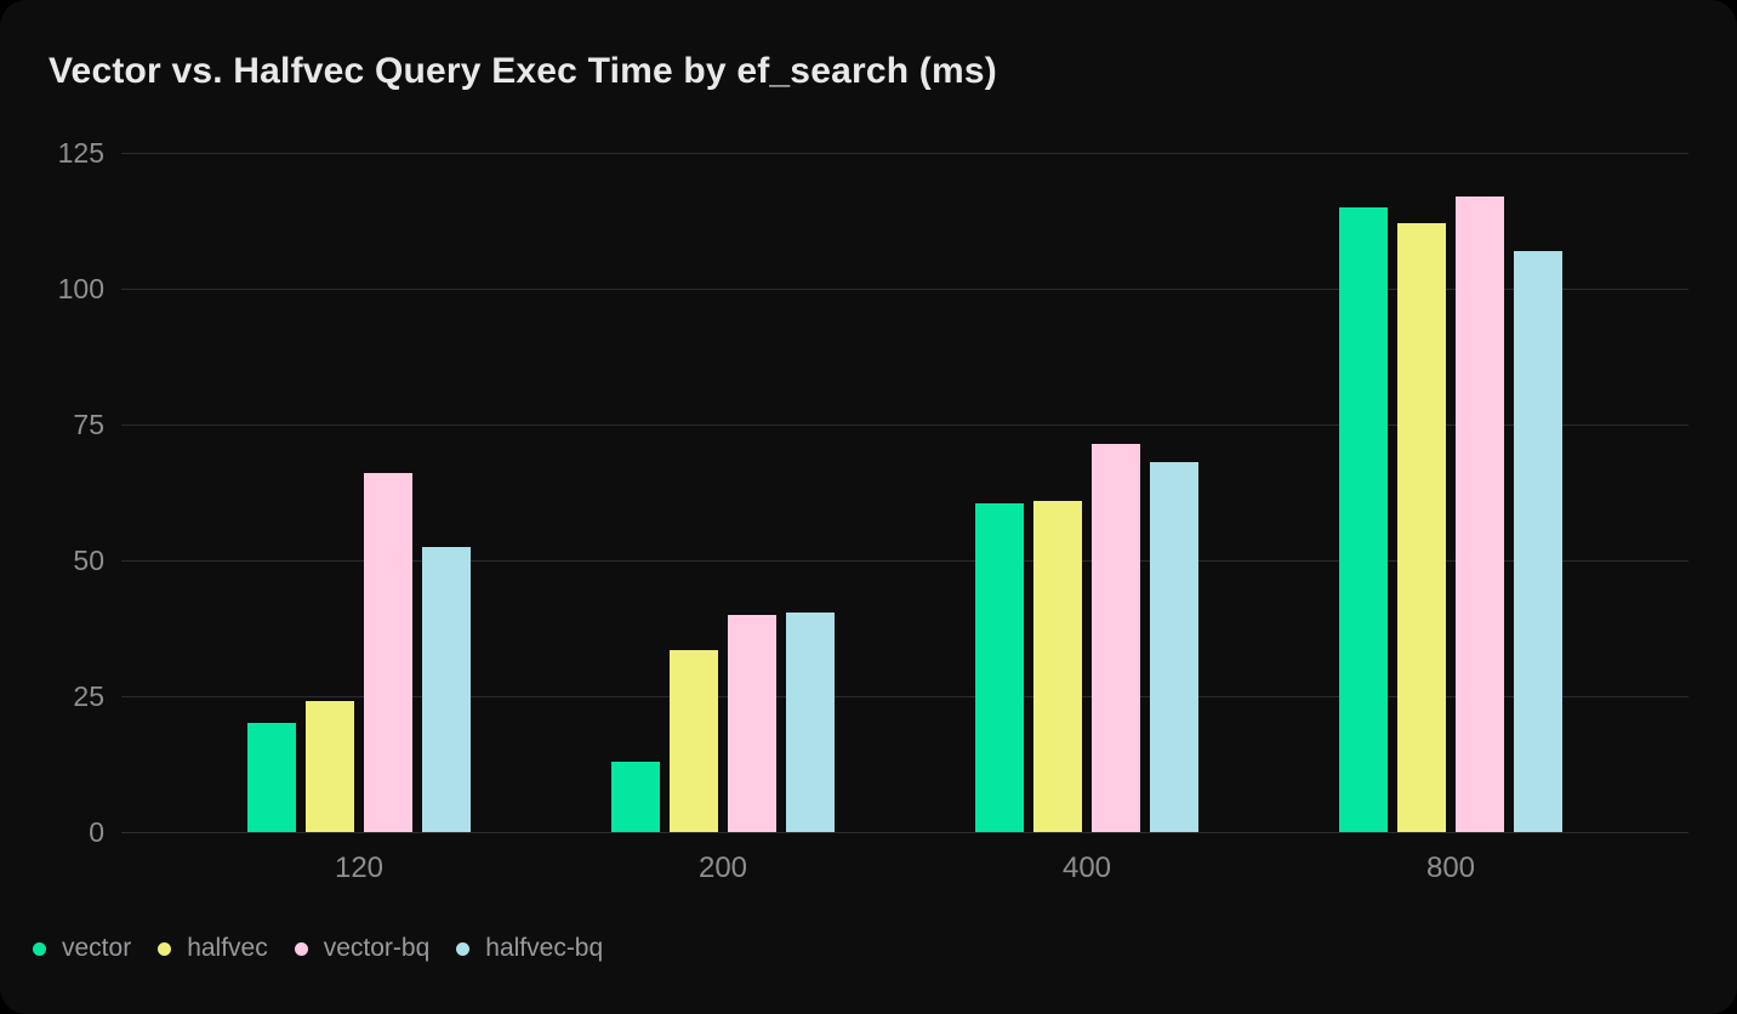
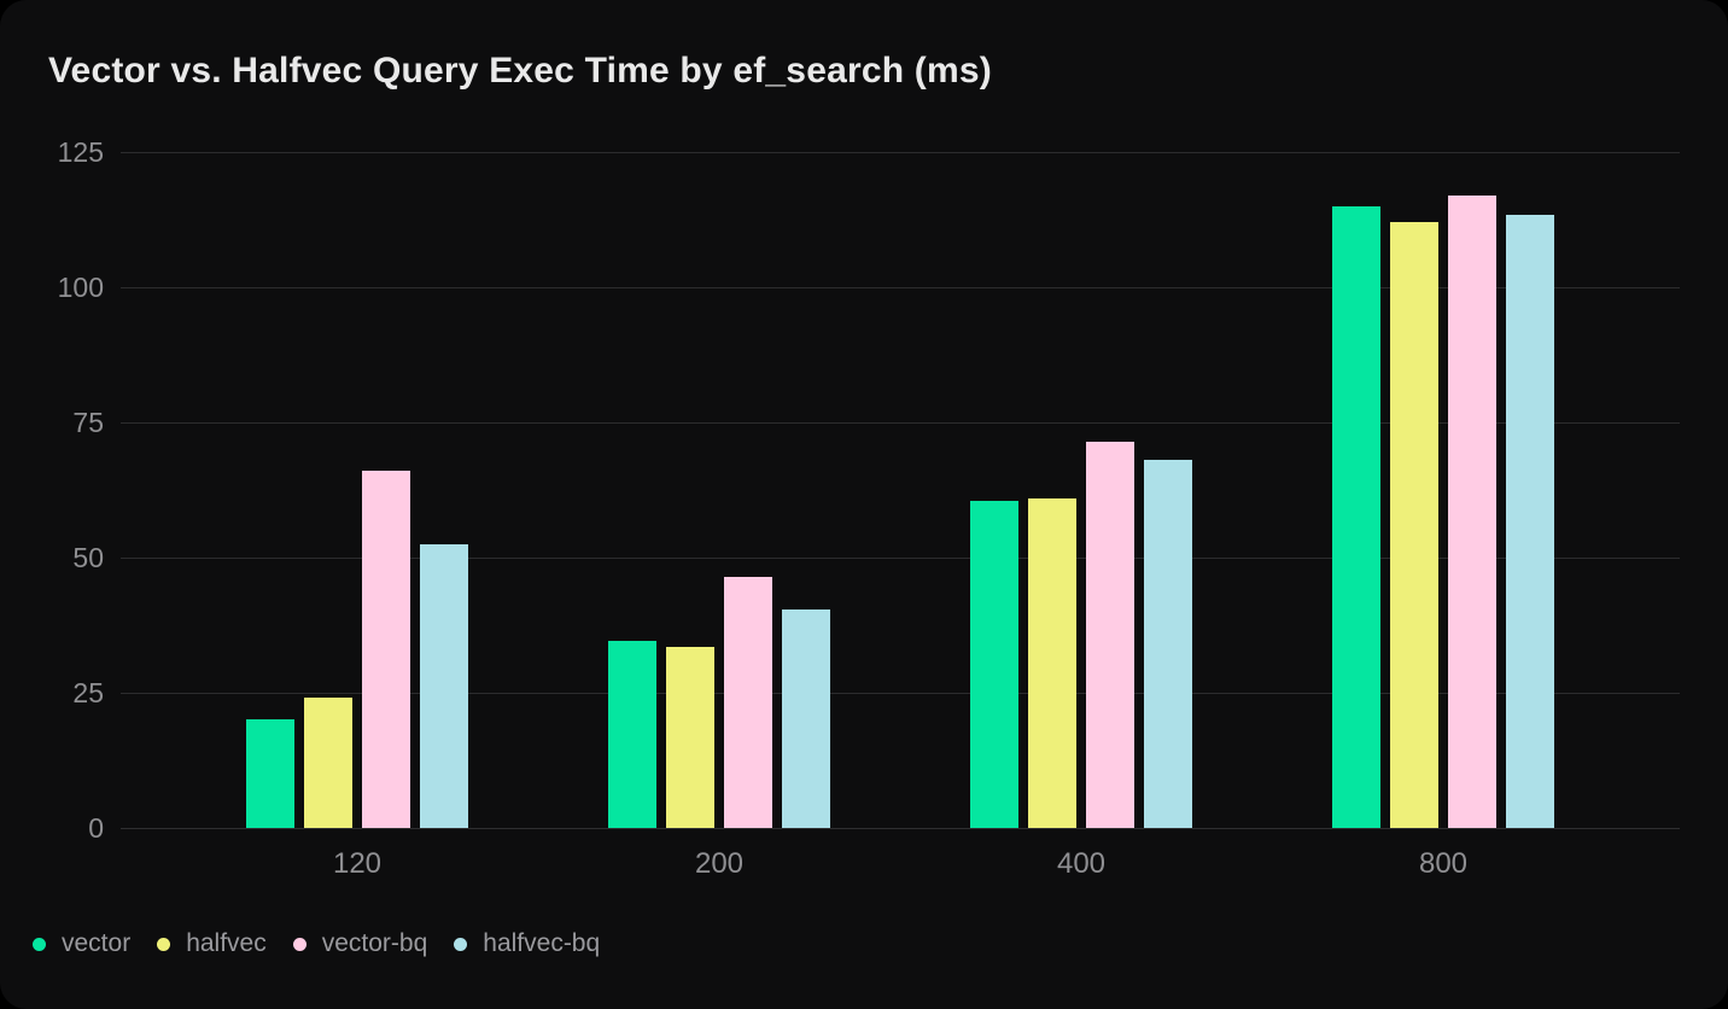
vector/200: 13 -> 34
vector-bq/200: 40 -> 46
halfvec-bq/800: 107 -> 114
